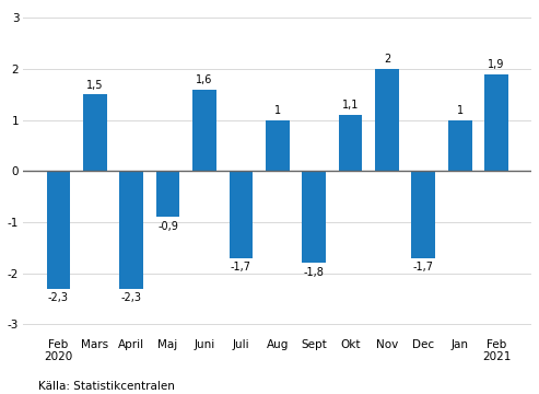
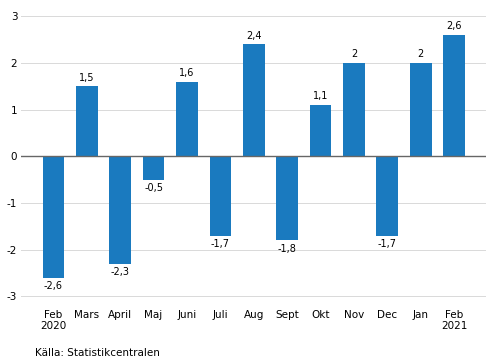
Feb 2020: -2,3 -> -2,6
Maj: -0,9 -> -0,5
Aug: 1 -> 2
Jan: 1 -> 2
Feb 2021: 1,9 -> 2,6
